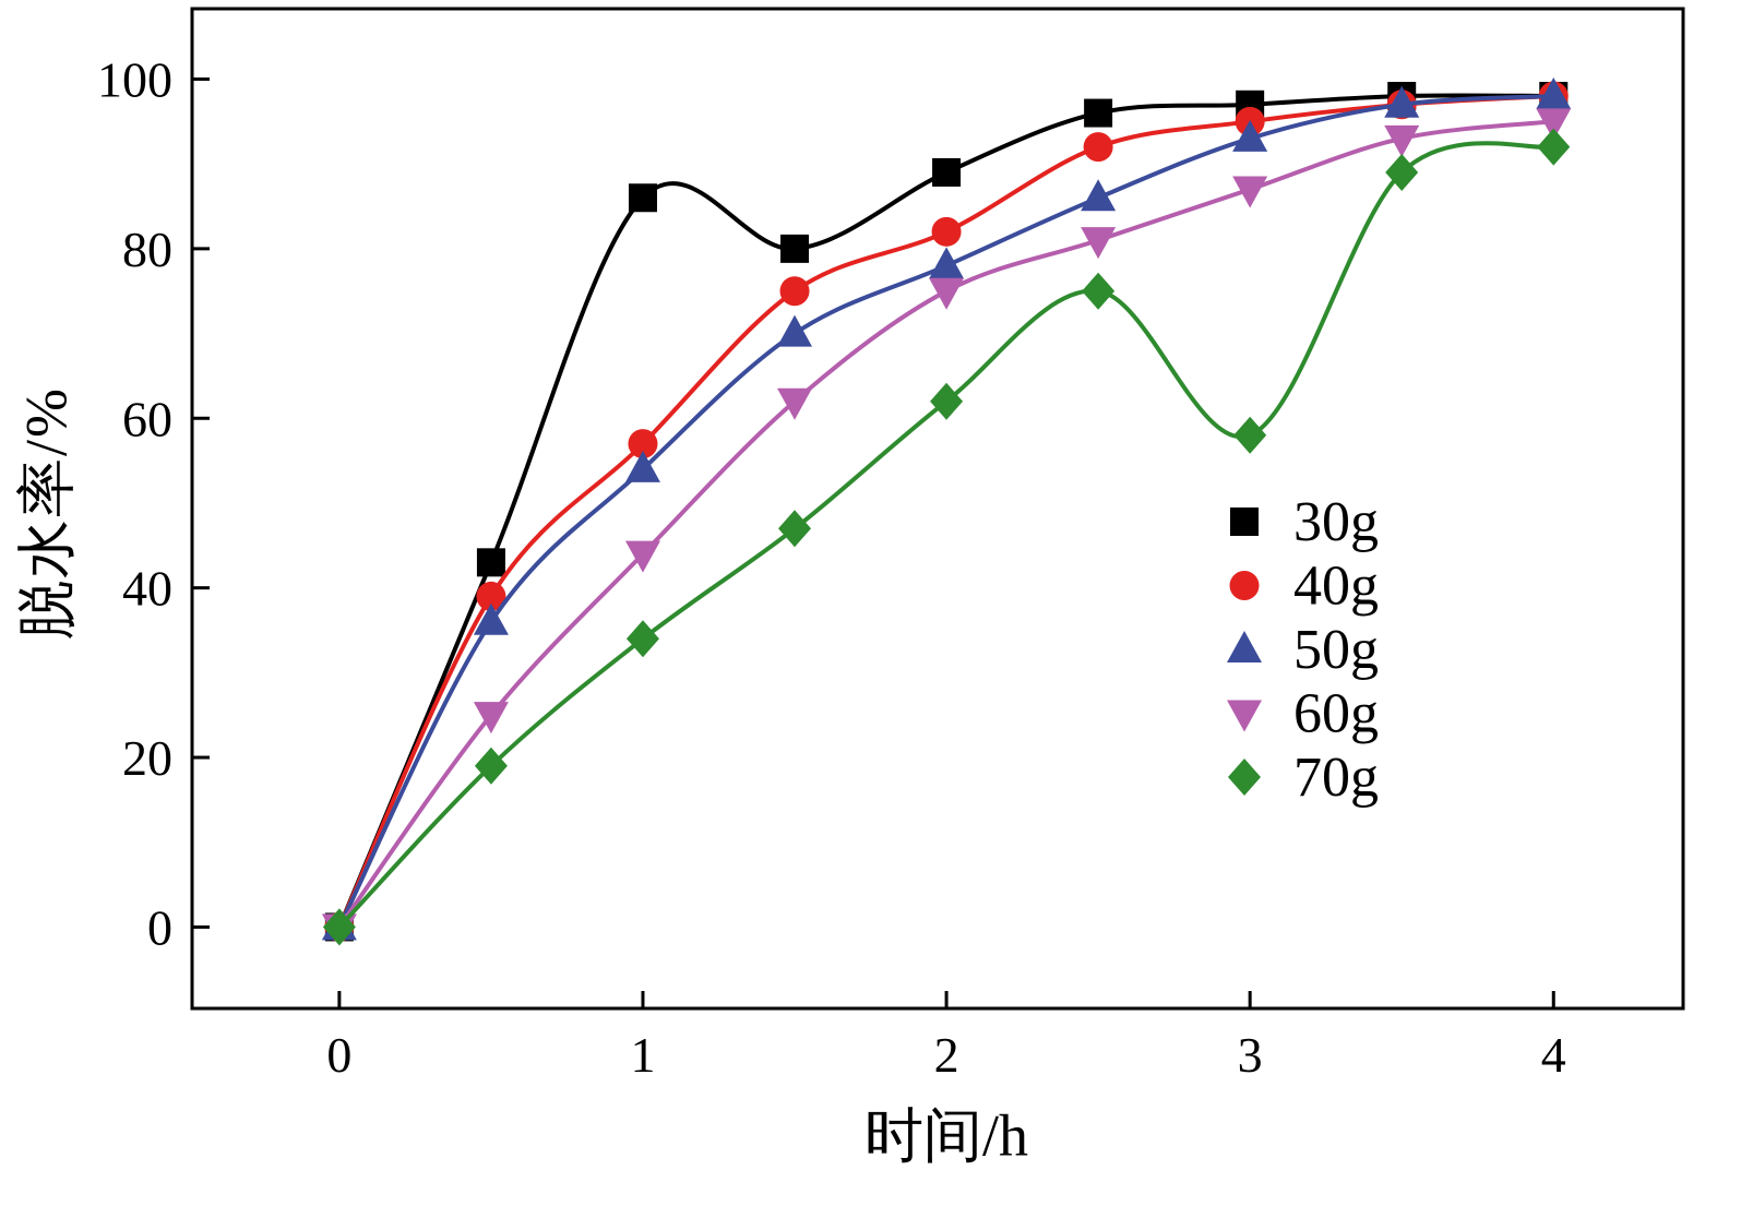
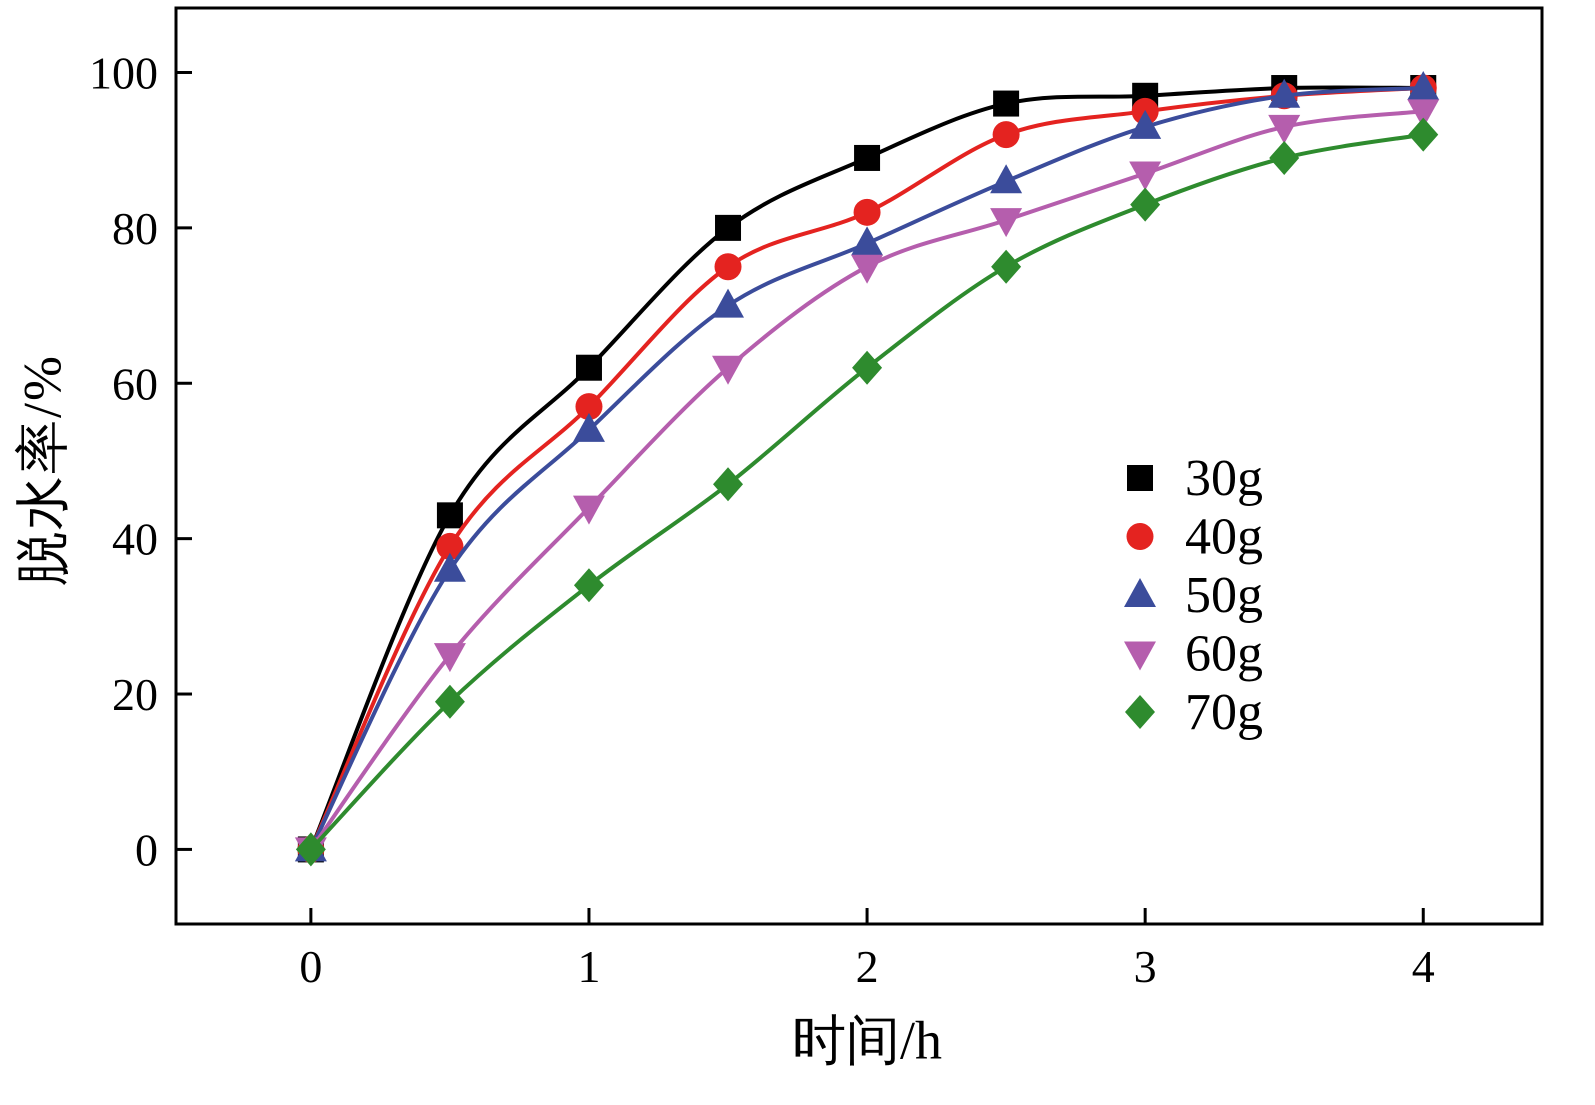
30g/1: 86 -> 62
70g/3: 58 -> 83
